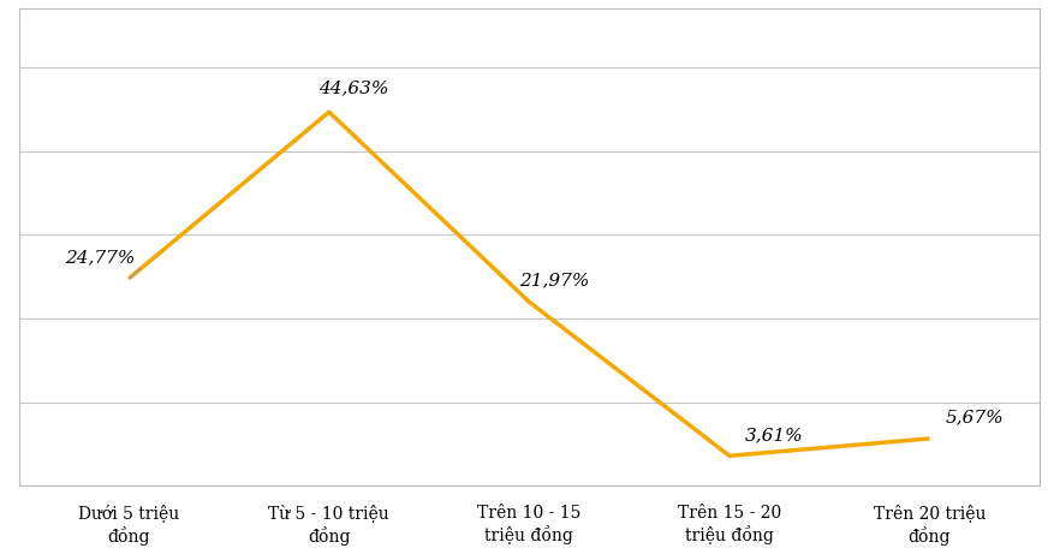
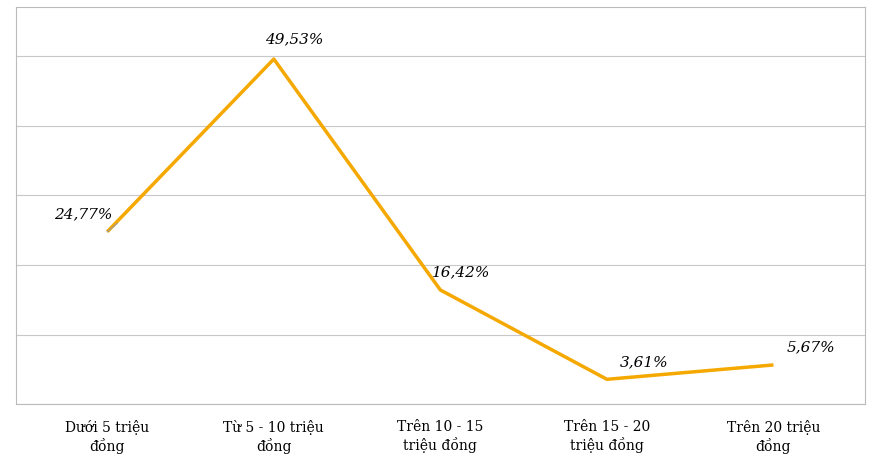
Từ 5 - 10 triệu đồng: 44,63% -> 49,53%
Trên 10 - 15 triệu đồng: 21,97% -> 16,42%
